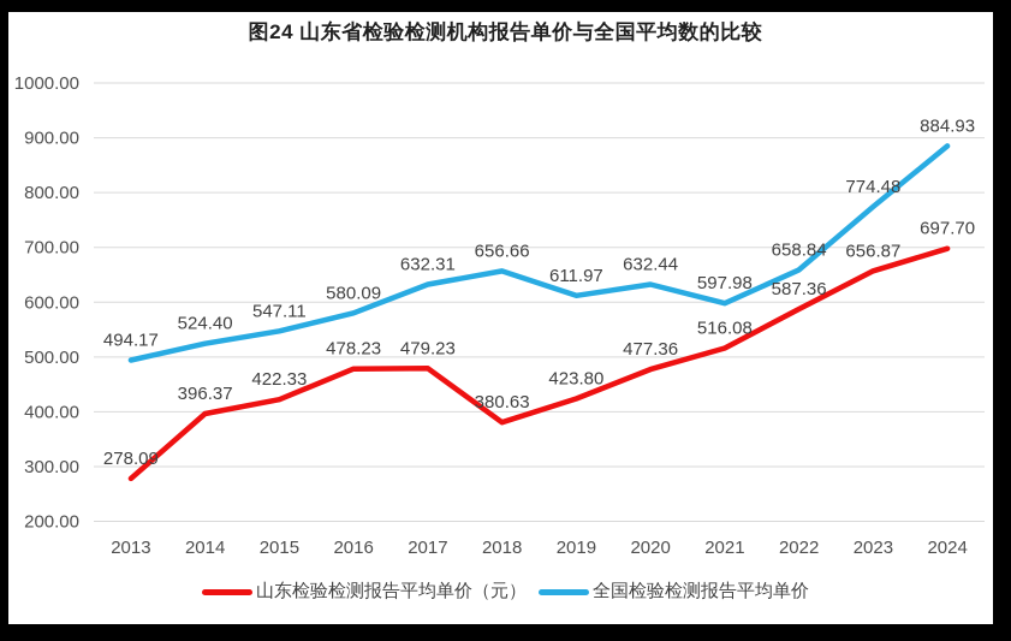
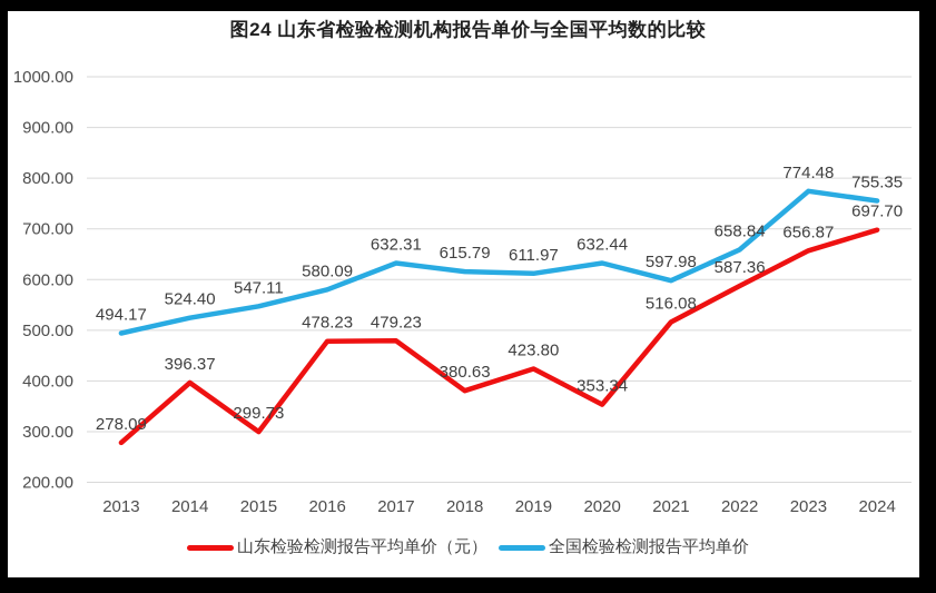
山东检验检测报告平均单价（元）/2015: 422.33 -> 299.73
全国检验检测报告平均单价/2018: 656.66 -> 615.79
山东检验检测报告平均单价（元）/2020: 477.36 -> 353.34
全国检验检测报告平均单价/2024: 884.93 -> 755.35
